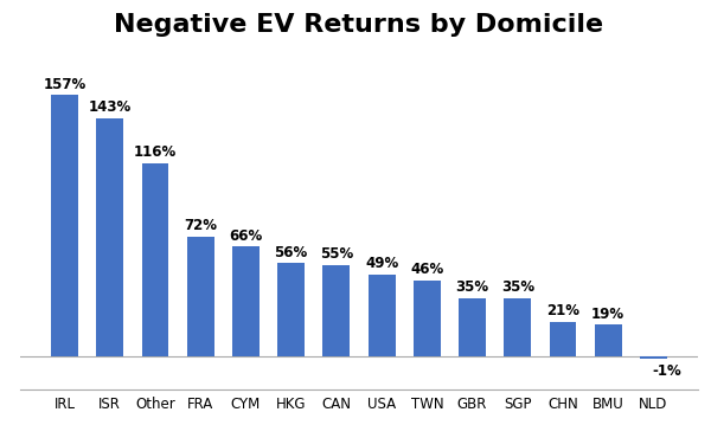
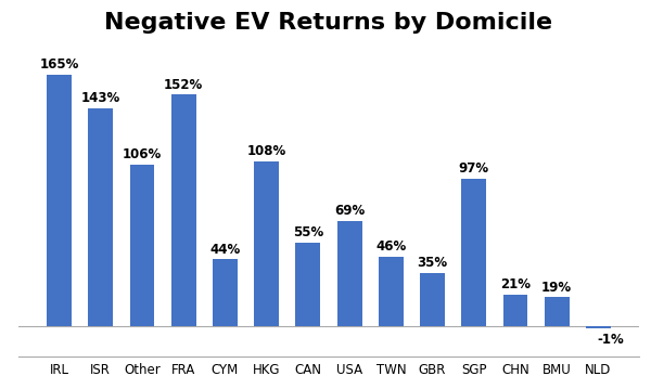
IRL: 157% -> 165%
Other: 116% -> 106%
FRA: 72% -> 152%
CYM: 66% -> 44%
HKG: 56% -> 108%
USA: 49% -> 69%
SGP: 35% -> 97%
